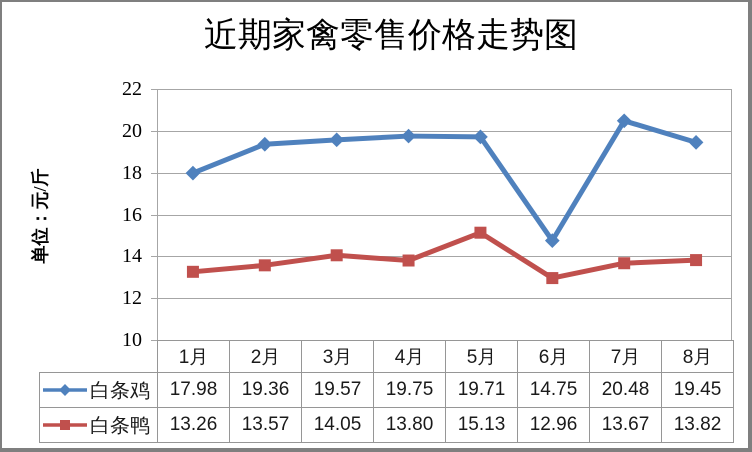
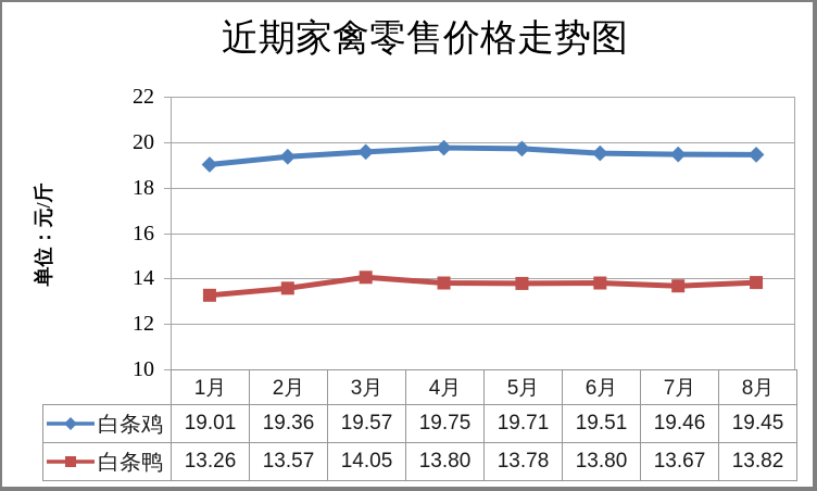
白条鸡/1月: 17.98 -> 19.01
白条鸭/5月: 15.13 -> 13.78
白条鸡/6月: 14.75 -> 19.51
白条鸭/6月: 12.96 -> 13.80
白条鸡/7月: 20.48 -> 19.46
